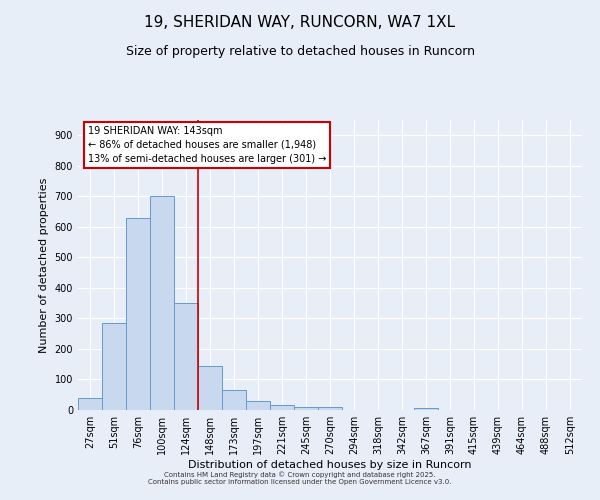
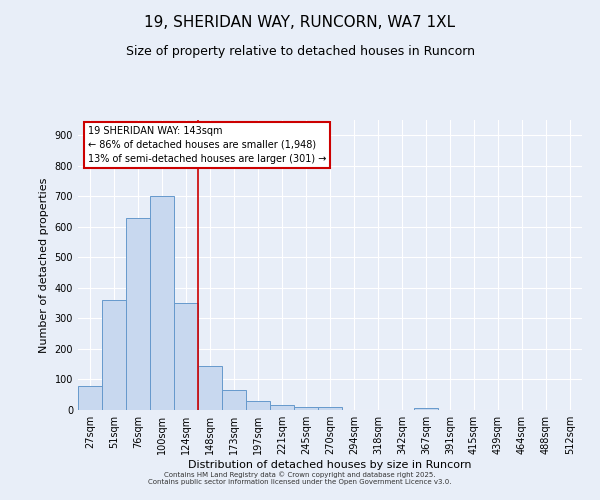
27sqm: 40 -> 80
51sqm: 285 -> 360
